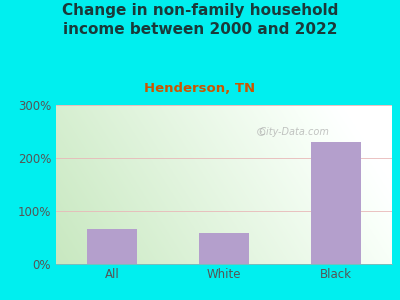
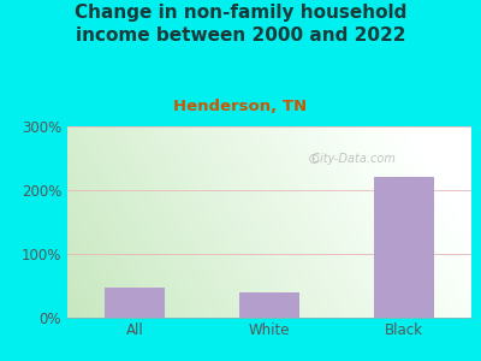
All: 66% -> 47%
White: 58% -> 40%
Black: 230% -> 220%
